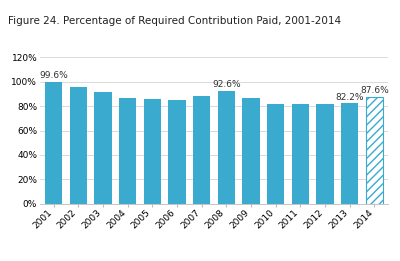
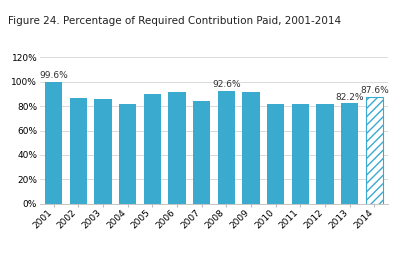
2002: 96% -> 87%
2003: 92% -> 86%
2004: 87% -> 82%
2005: 86% -> 90%
2006: 85% -> 92%
2007: 88% -> 84%
2009: 87% -> 92%
